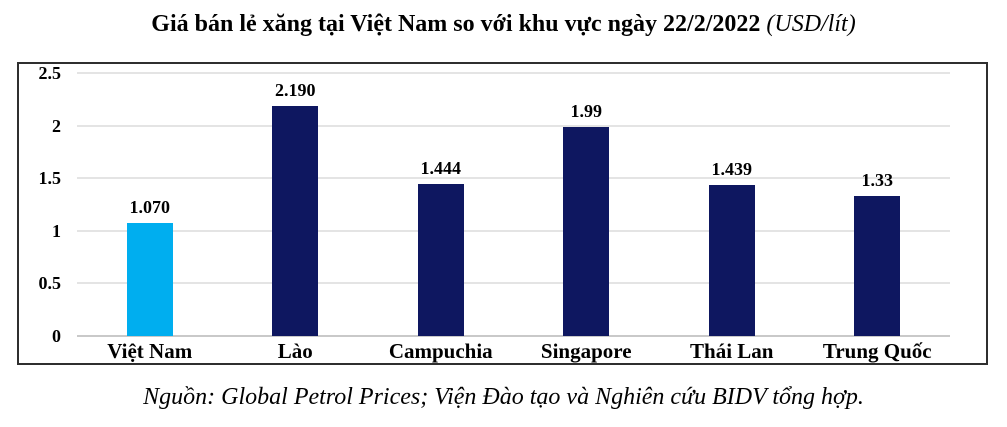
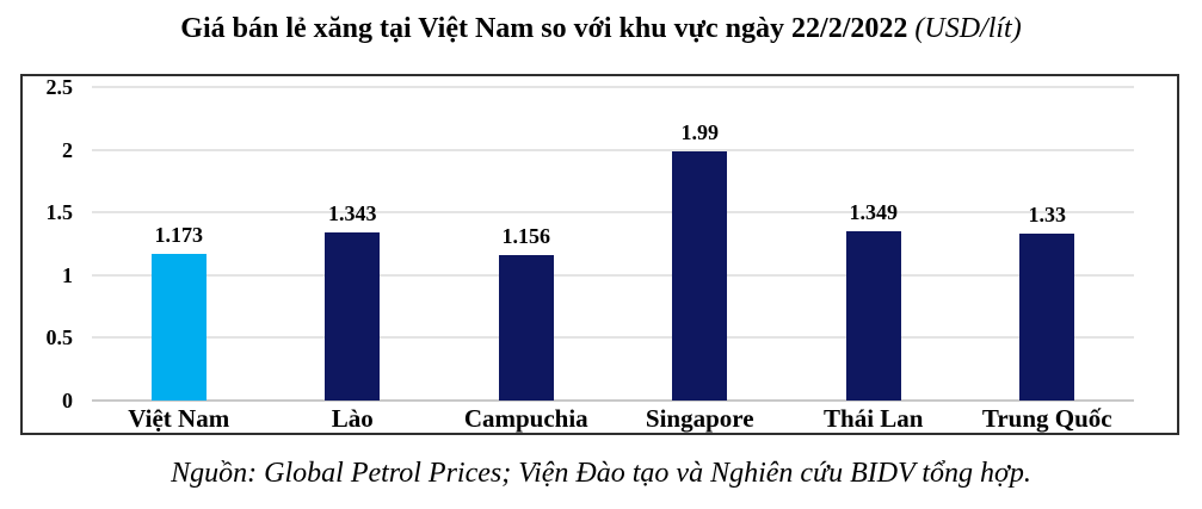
Việt Nam: 1.070 -> 1.173
Lào: 2.190 -> 1.343
Campuchia: 1.444 -> 1.156
Thái Lan: 1.439 -> 1.349
